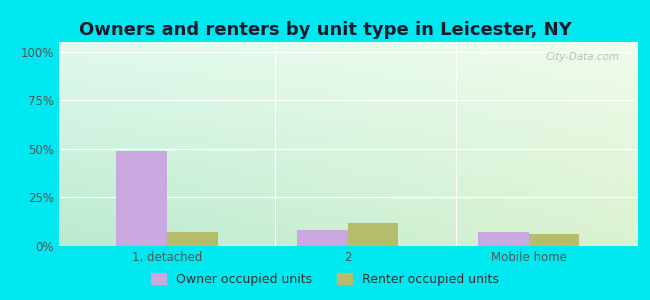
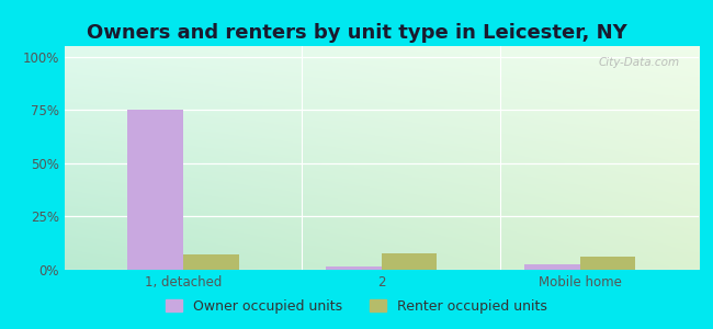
Owner occupied units/1, detached: 49% -> 75%
Owner occupied units/2: 8% -> 2%
Renter occupied units/2: 12% -> 8%
Owner occupied units/Mobile home: 7% -> 2%
